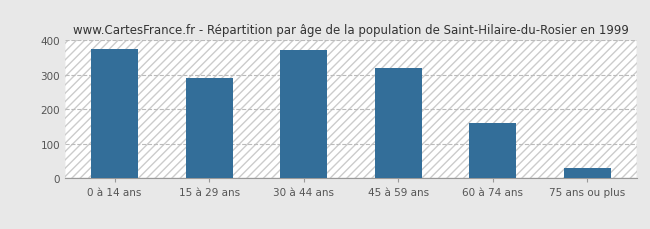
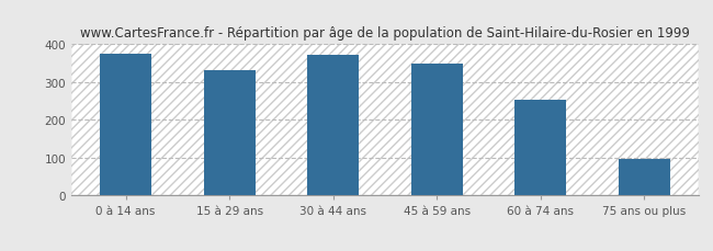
15 à 29 ans: 290 -> 333
45 à 59 ans: 320 -> 348
60 à 74 ans: 160 -> 252
75 ans ou plus: 30 -> 96
